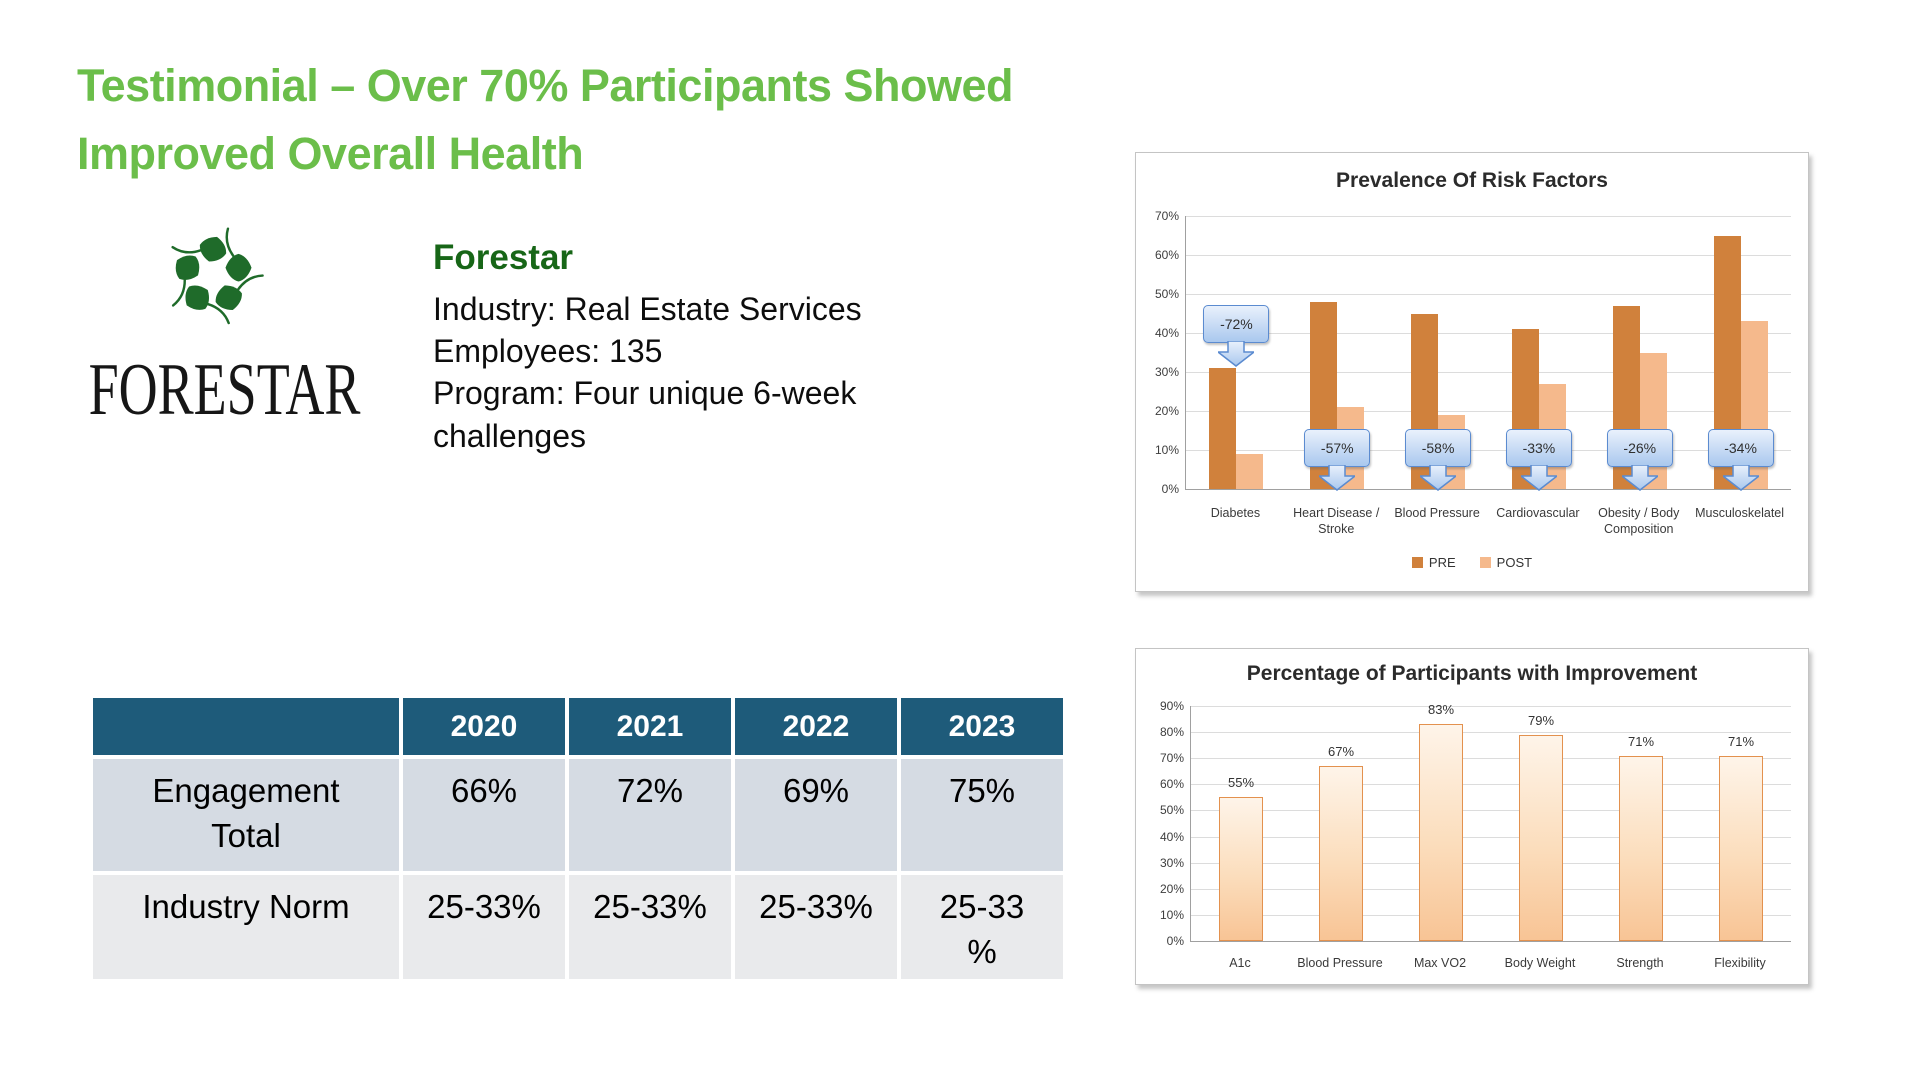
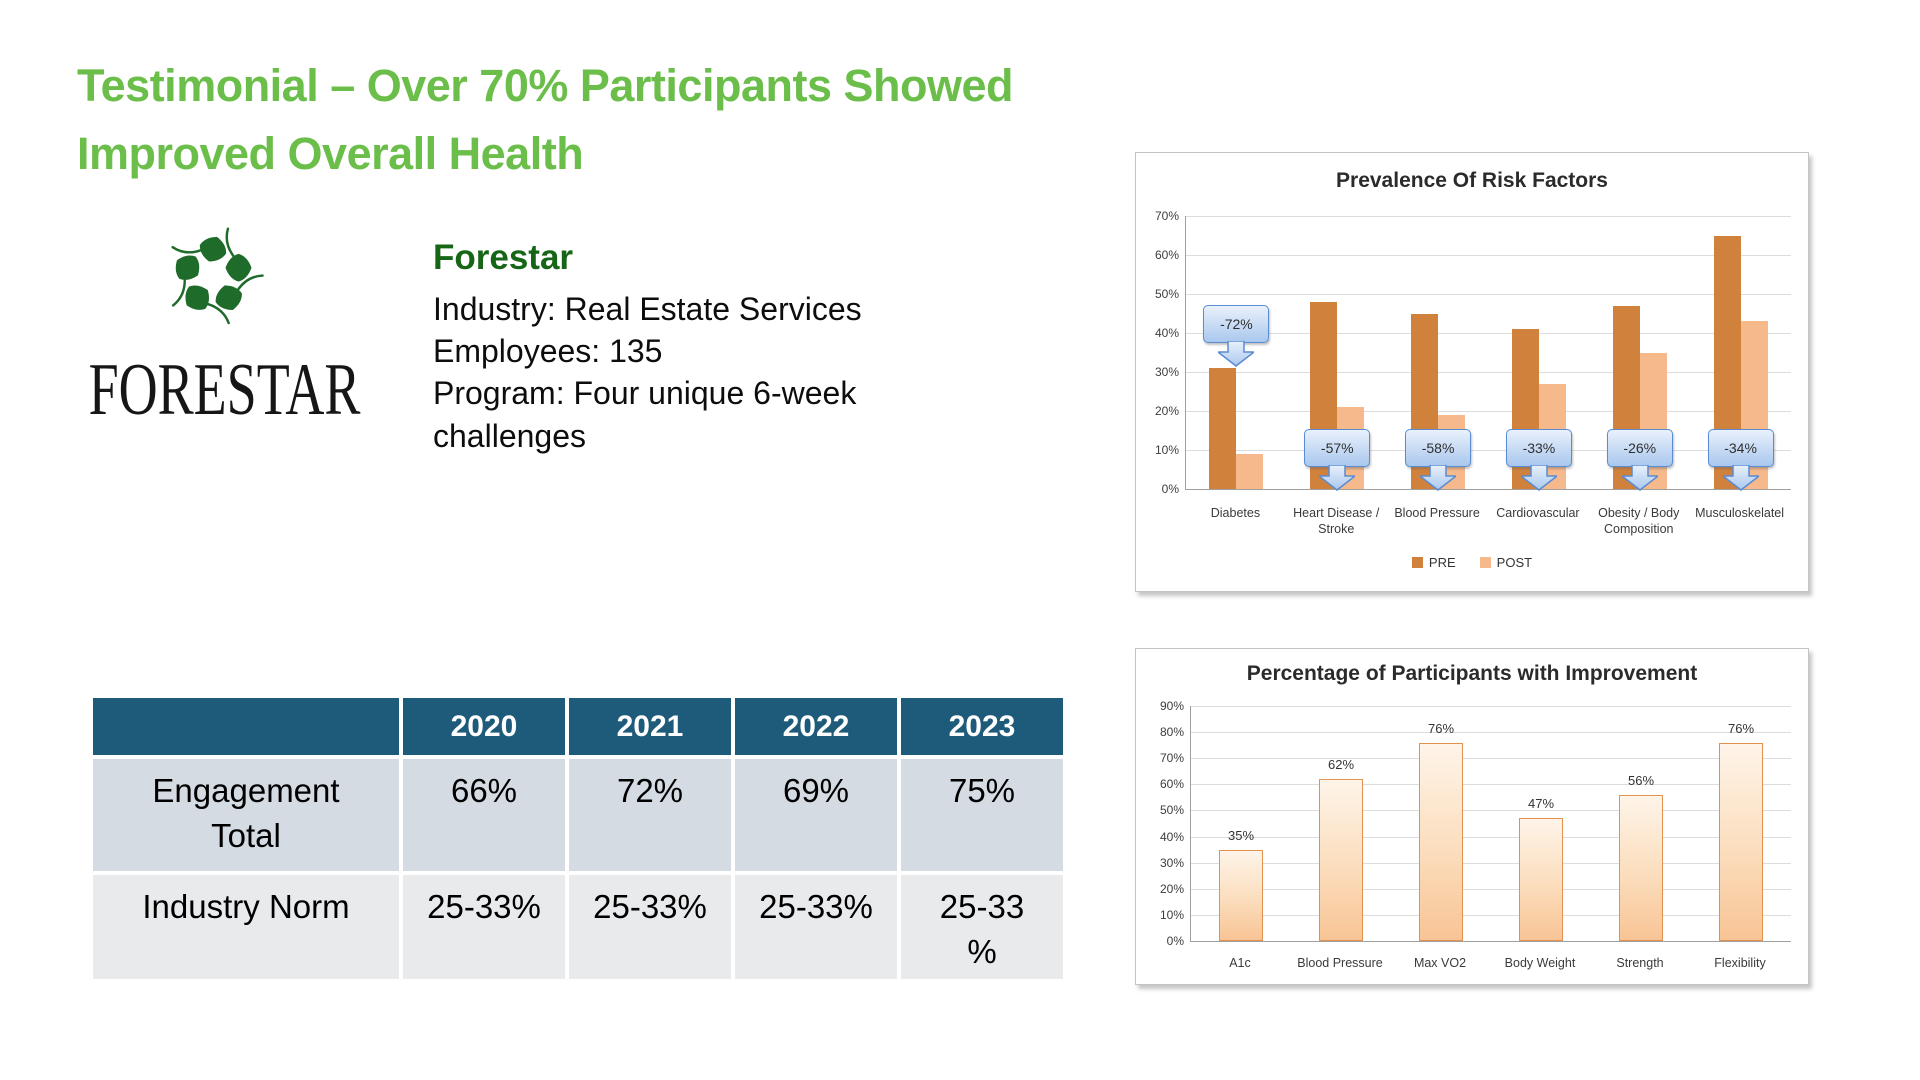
Percentage of Participants with Improvement/A1c: 55% -> 35%
Percentage of Participants with Improvement/Blood Pressure: 67% -> 62%
Percentage of Participants with Improvement/Max VO2: 83% -> 76%
Percentage of Participants with Improvement/Body Weight: 79% -> 47%
Percentage of Participants with Improvement/Strength: 71% -> 56%
Percentage of Participants with Improvement/Flexibility: 71% -> 76%
